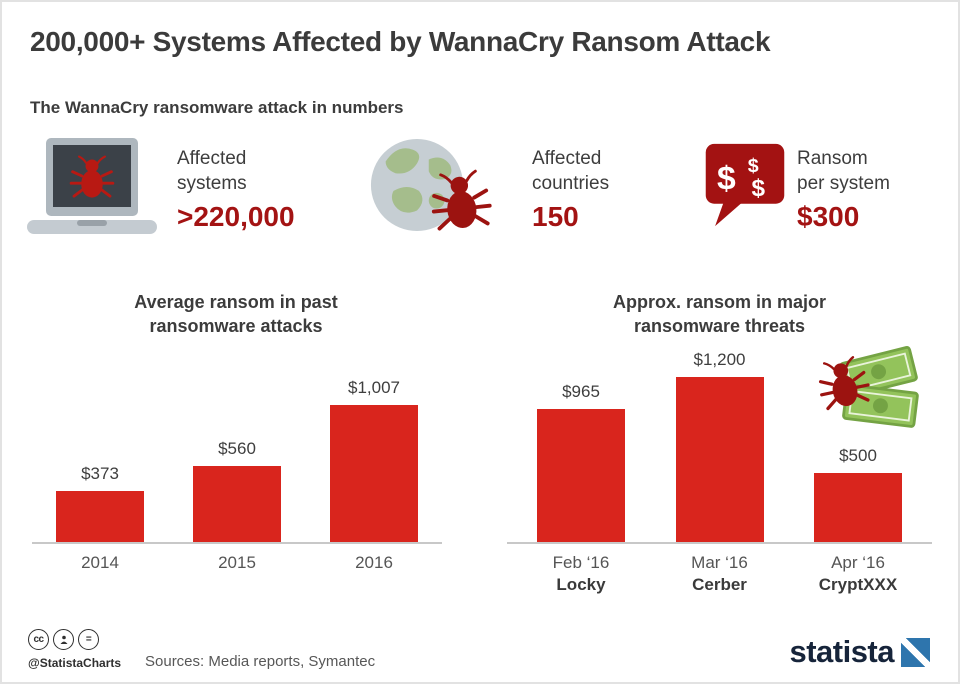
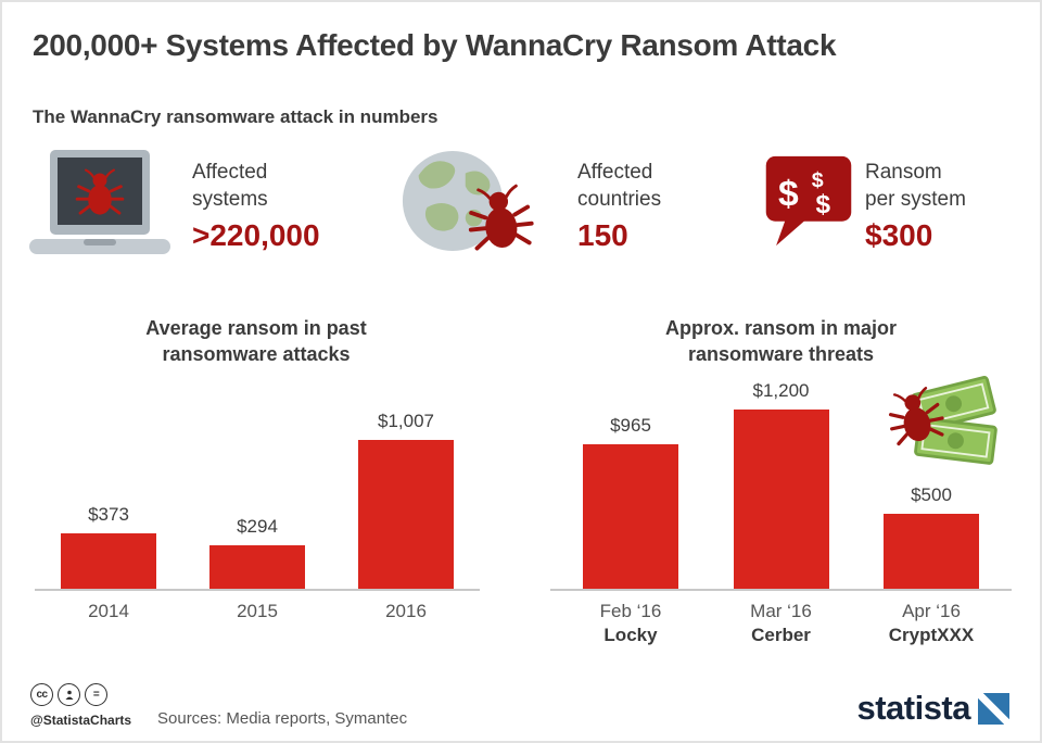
Average ransom in past ransomware attacks/2015: $560 -> $294
